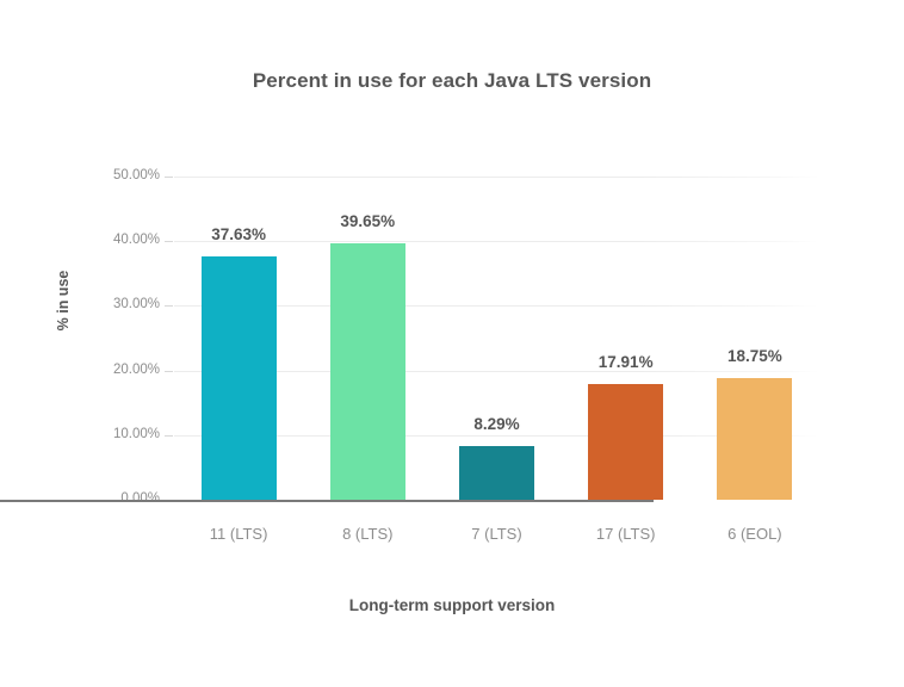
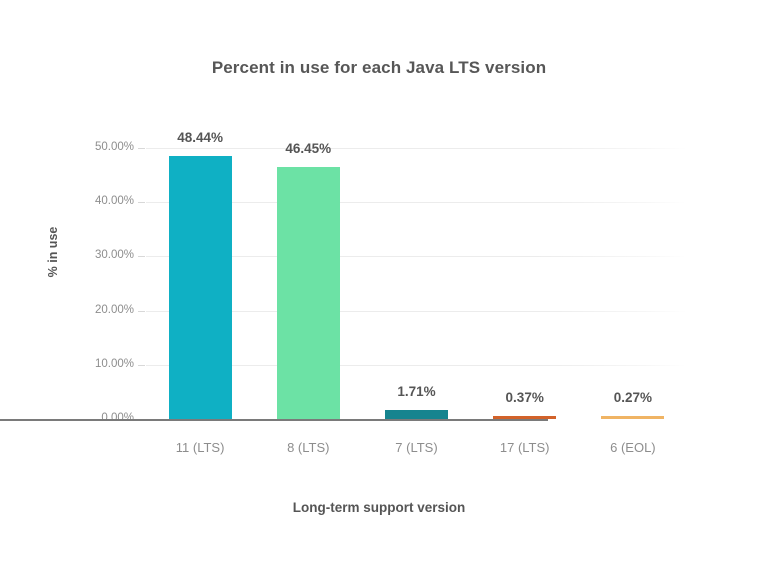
11 (LTS): 37.63% -> 48.44%
8 (LTS): 39.65% -> 46.45%
7 (LTS): 8.29% -> 1.71%
17 (LTS): 17.91% -> 0.37%
6 (EOL): 18.75% -> 0.27%
